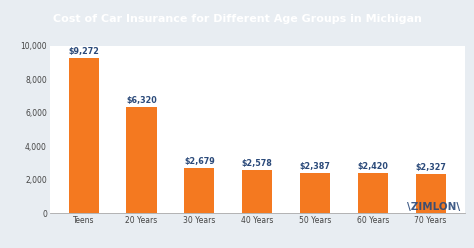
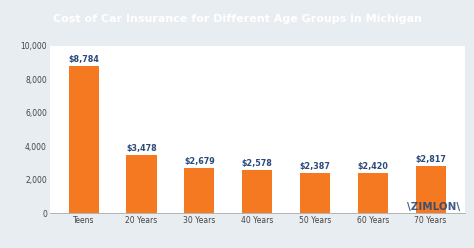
Teens: $9,272 -> $8,784
20 Years: $6,320 -> $3,478
70 Years: $2,327 -> $2,817
